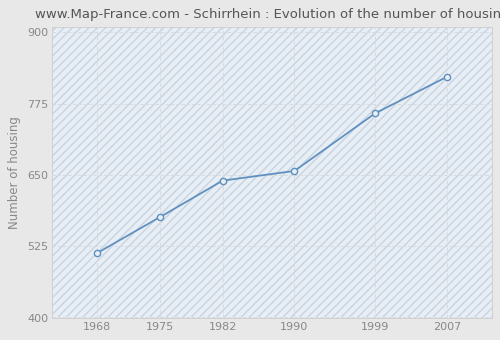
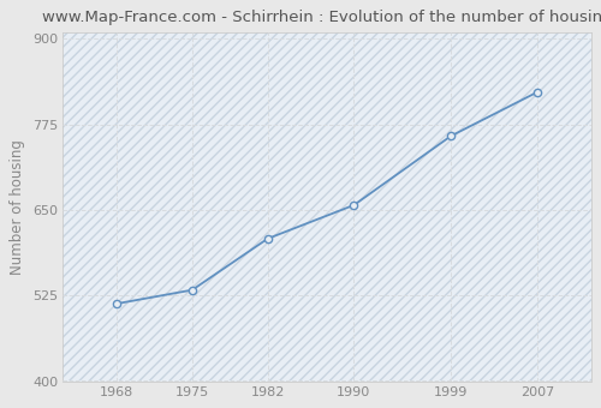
1975: 576 -> 533
1982: 640 -> 608
